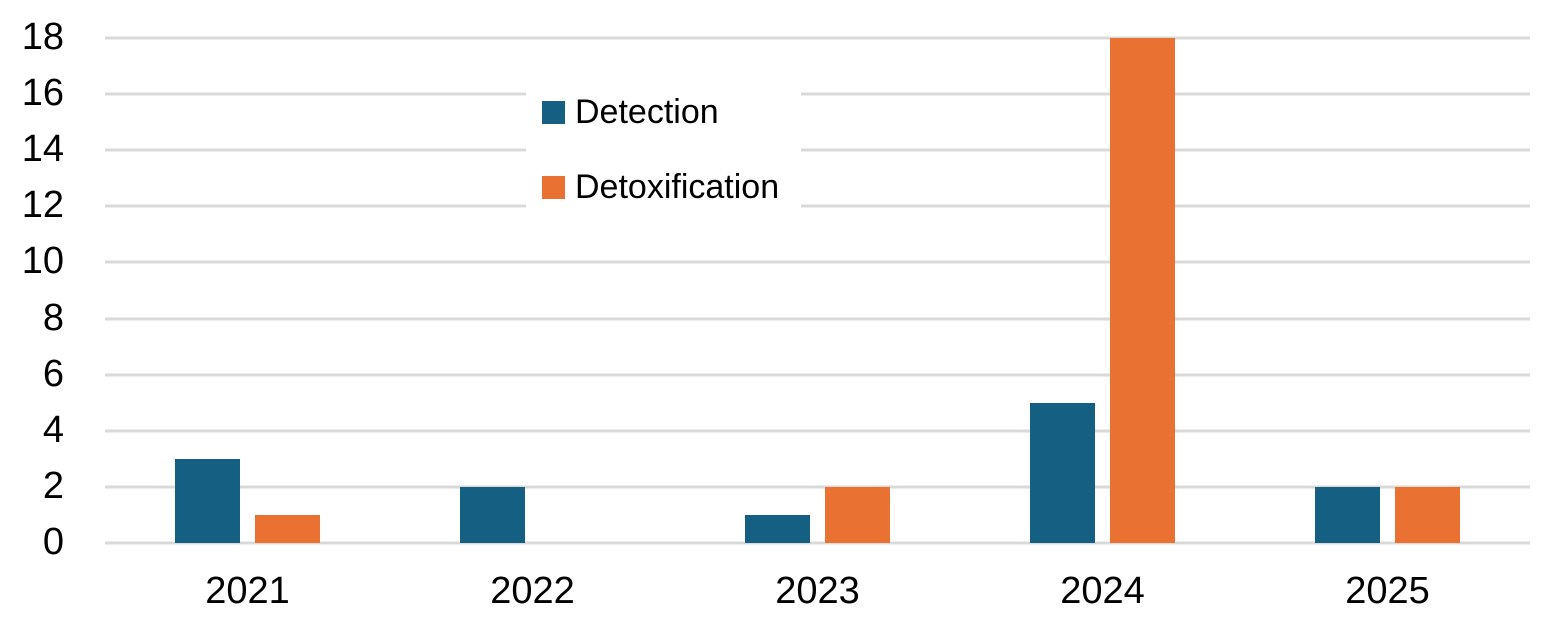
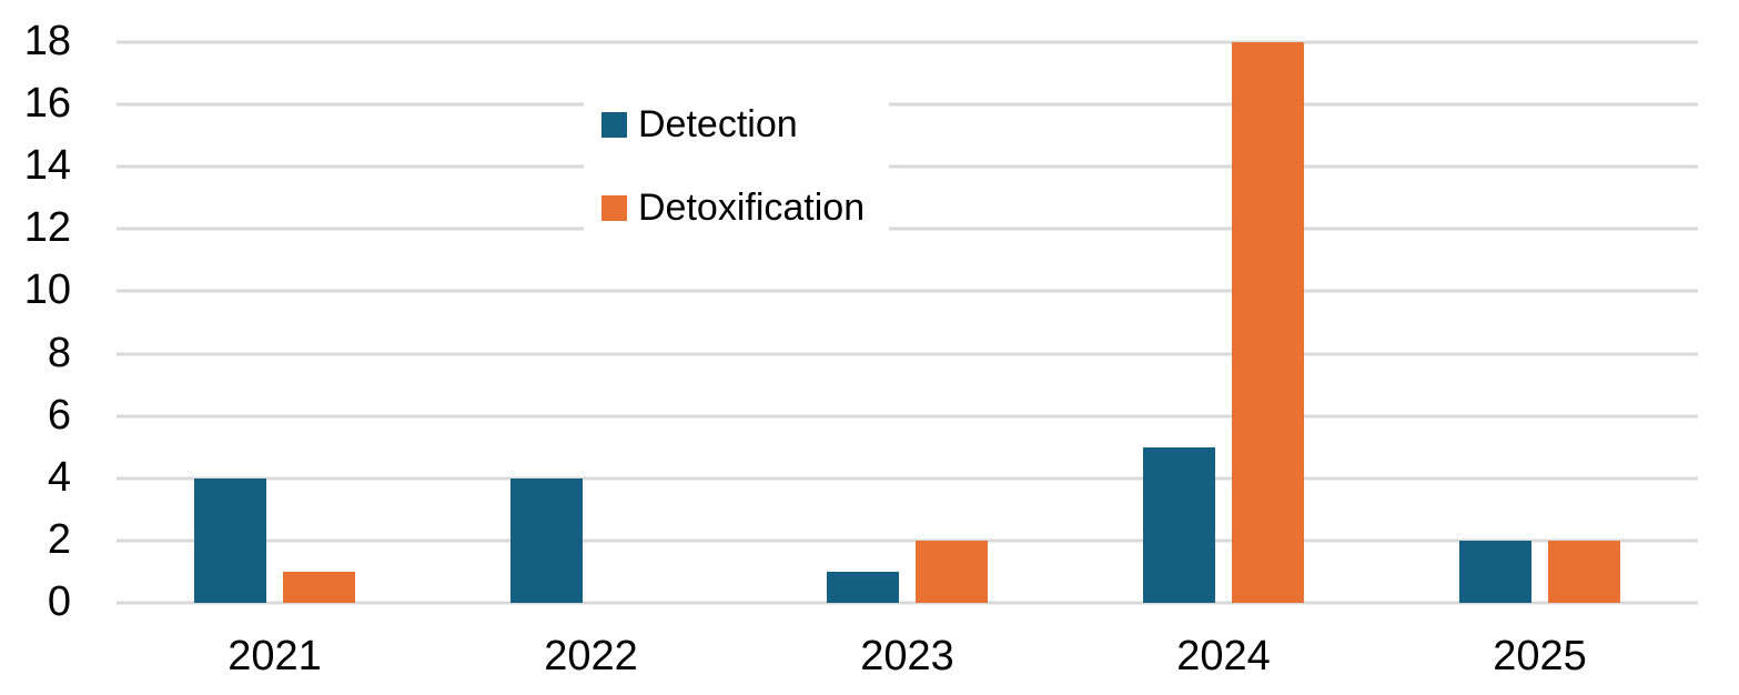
Detection/2021: 3 -> 4
Detection/2022: 2 -> 4
